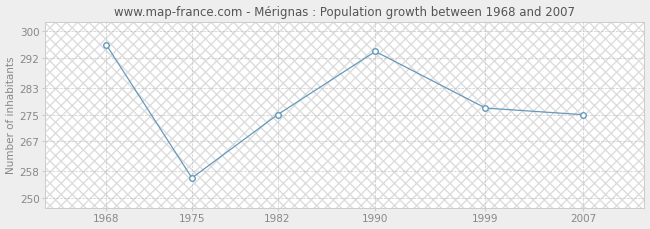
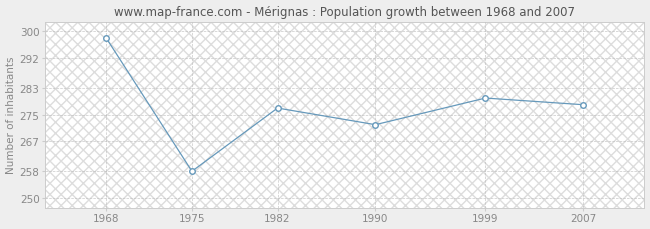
1968: 296 -> 298
1975: 256 -> 258
1982: 275 -> 277
1990: 294 -> 272
1999: 277 -> 280
2007: 275 -> 278
